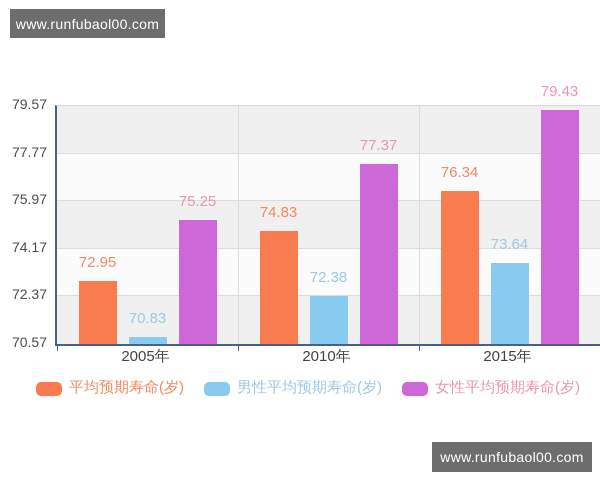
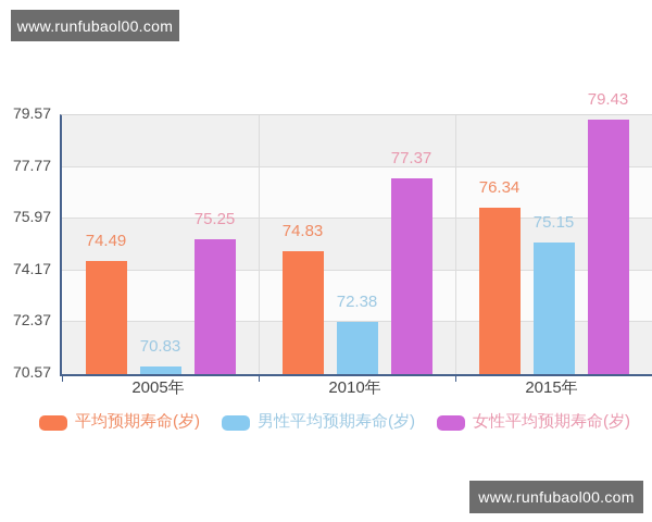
平均预期寿命(岁)/2005年: 72.95 -> 74.49
男性平均预期寿命(岁)/2015年: 73.64 -> 75.15
